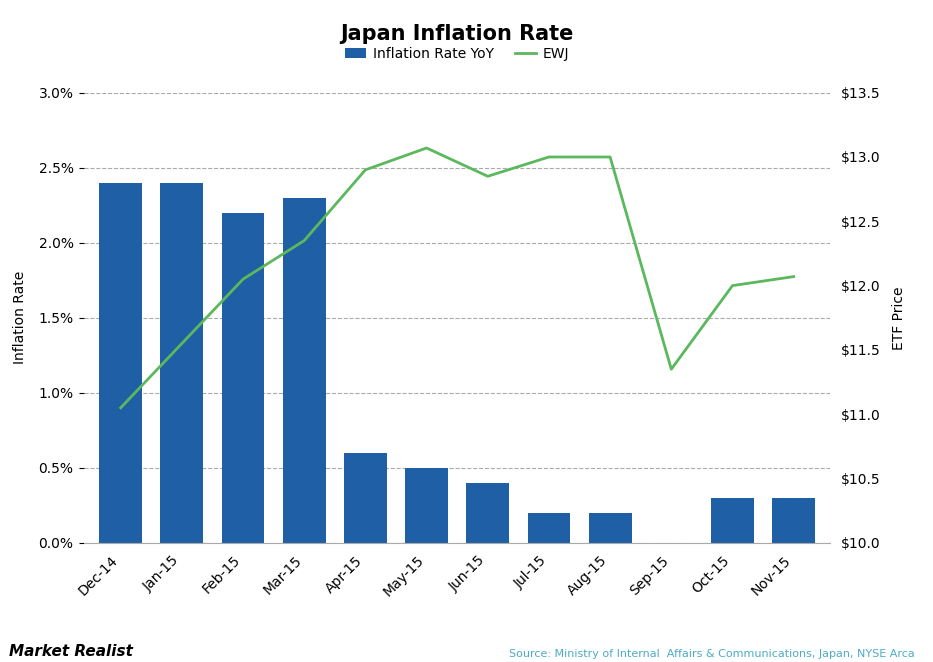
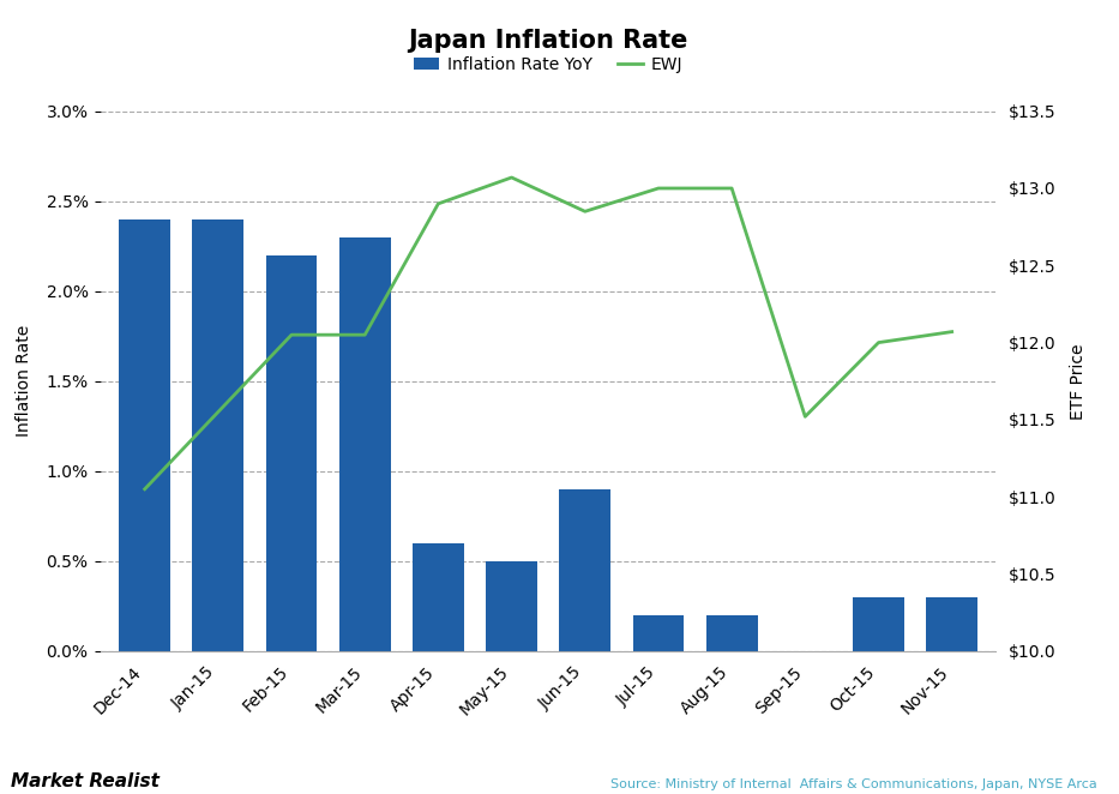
EWJ/Mar-15: $12.35 -> $12.05
Inflation Rate YoY/Jun-15: 0.4% -> 0.9%
EWJ/Sep-15: $11.35 -> $11.52
